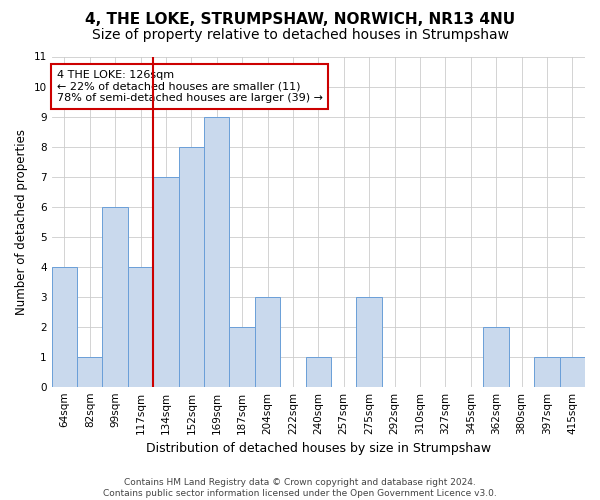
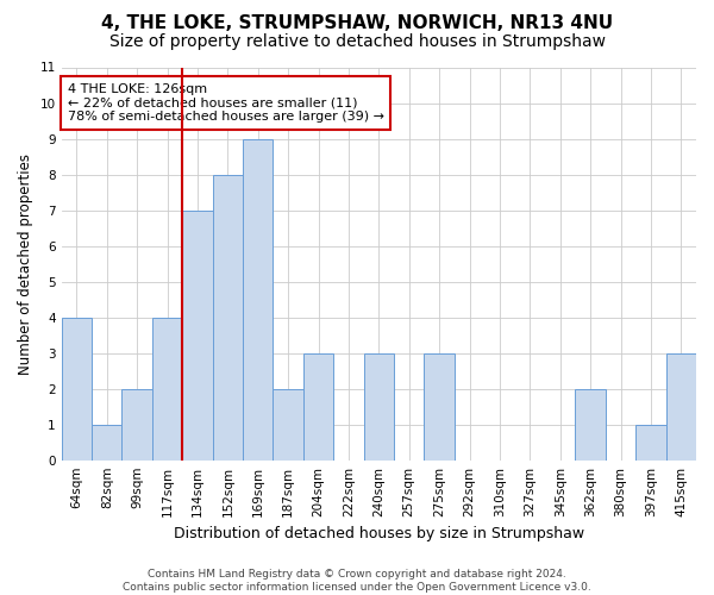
99sqm: 6 -> 2
240sqm: 1 -> 3
415sqm: 1 -> 3
